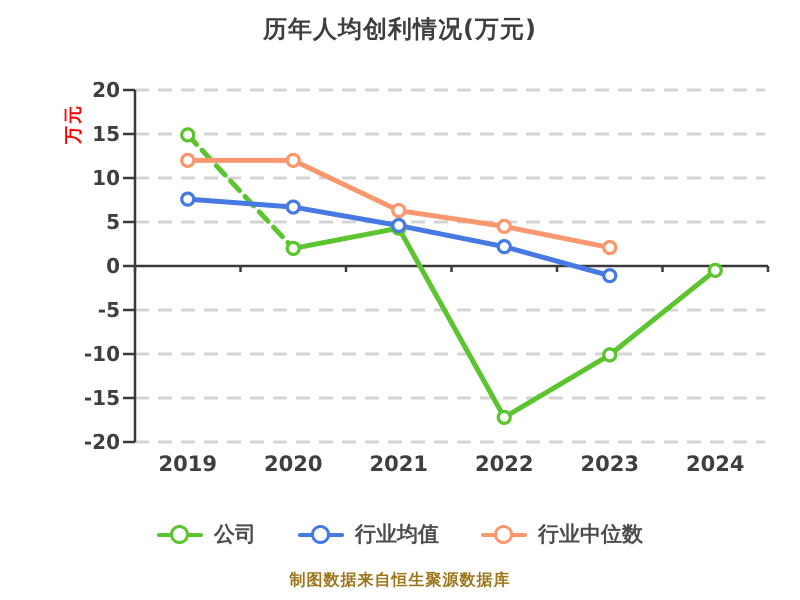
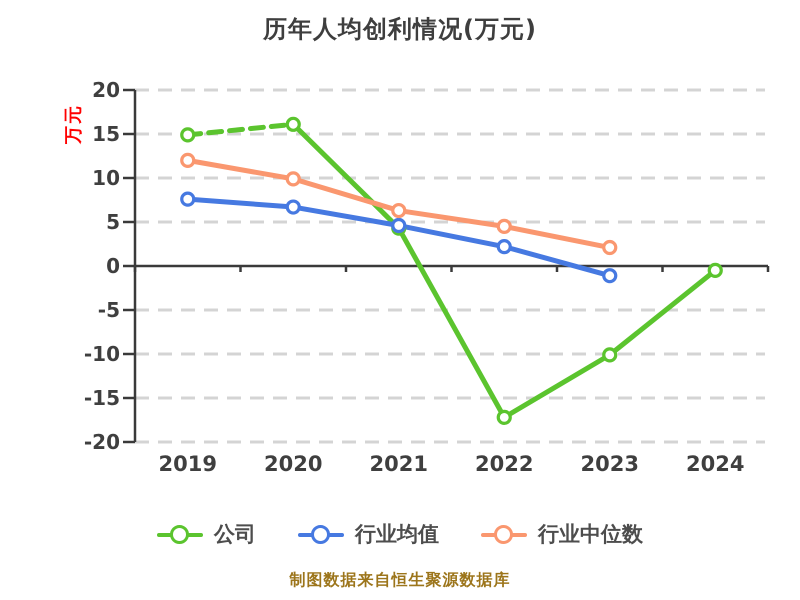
公司/2020: 2 -> 16
行业中位数/2020: 12 -> 10
